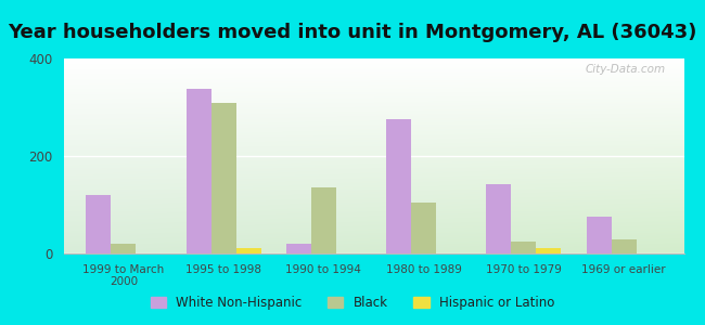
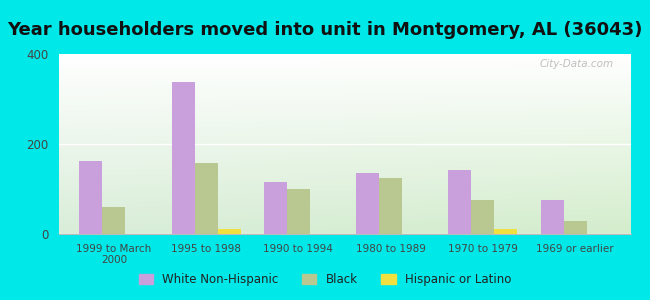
White Non-Hispanic/1999 to March 2000: 120 -> 163
Black/1999 to March 2000: 20 -> 60
Black/1995 to 1998: 310 -> 158
White Non-Hispanic/1990 to 1994: 20 -> 115
Black/1990 to 1994: 135 -> 100
White Non-Hispanic/1980 to 1989: 275 -> 135
Black/1980 to 1989: 105 -> 125
Black/1970 to 1979: 25 -> 75
